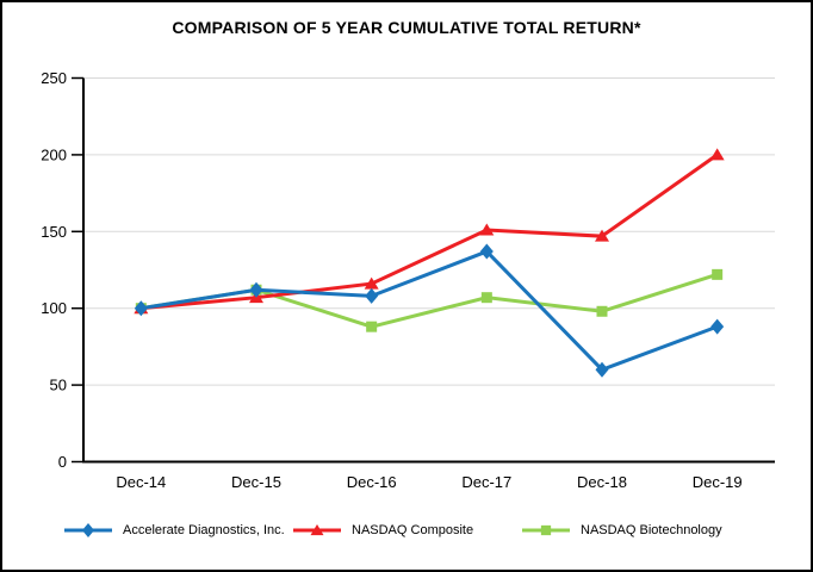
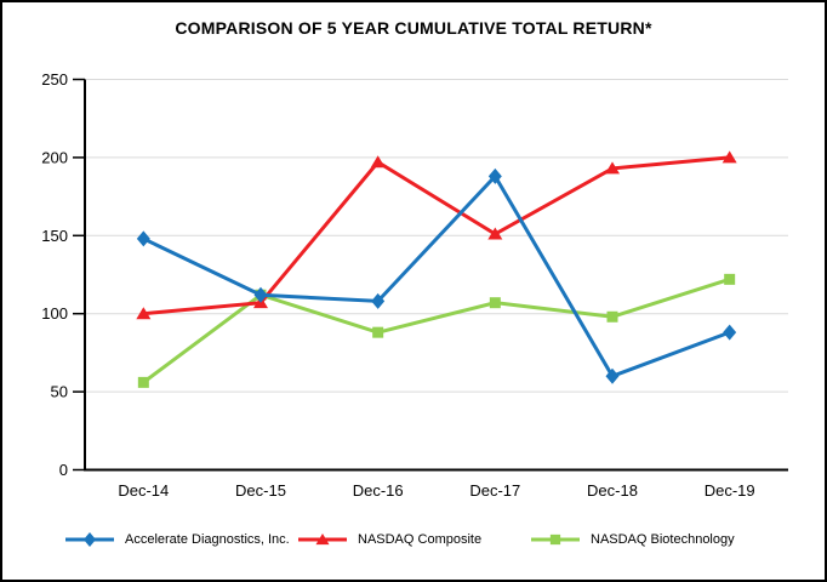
Accelerate Diagnostics, Inc./Dec-14: 100 -> 148
NASDAQ Biotechnology/Dec-14: 100 -> 56
NASDAQ Composite/Dec-16: 116 -> 197
Accelerate Diagnostics, Inc./Dec-17: 137 -> 188
NASDAQ Composite/Dec-18: 147 -> 193
